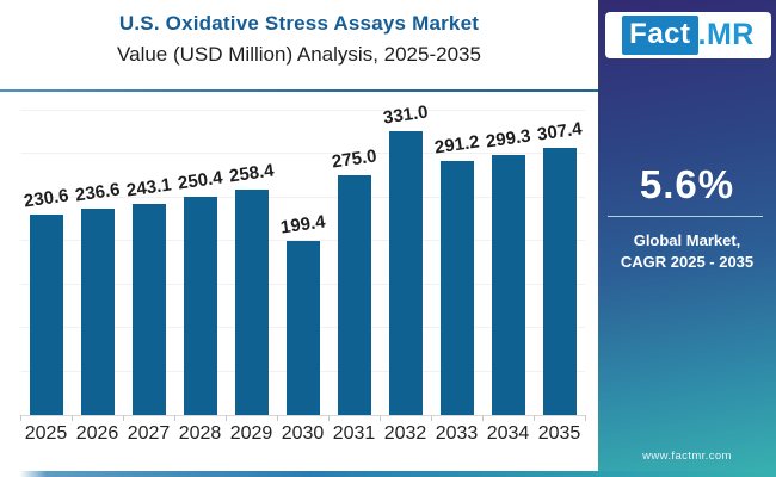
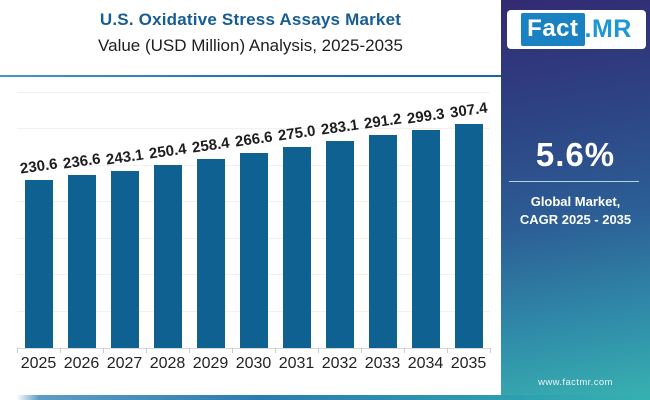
2030: 199.4 -> 266.6
2032: 331.0 -> 283.1
